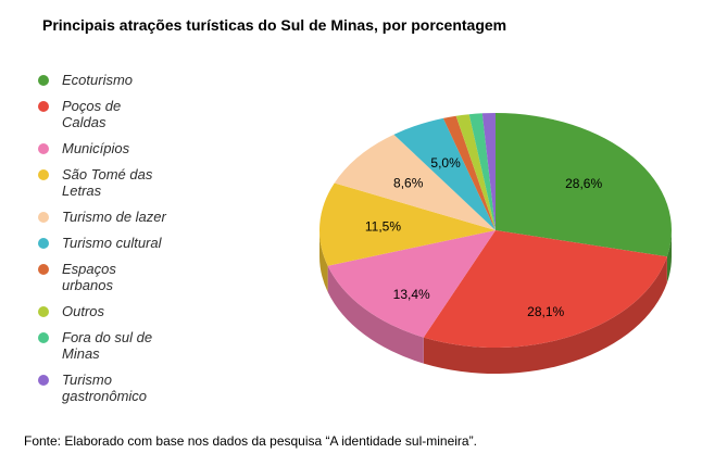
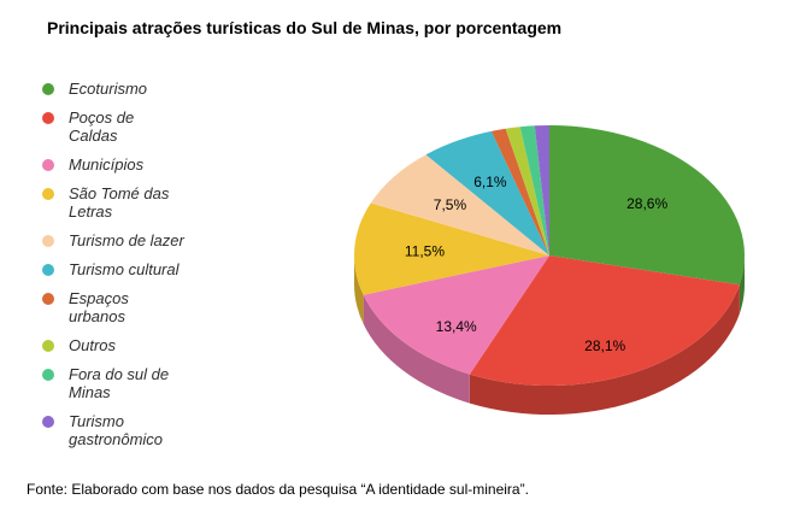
Turismo de lazer: 8,6% -> 7,5%
Turismo cultural: 5,0% -> 6,1%
